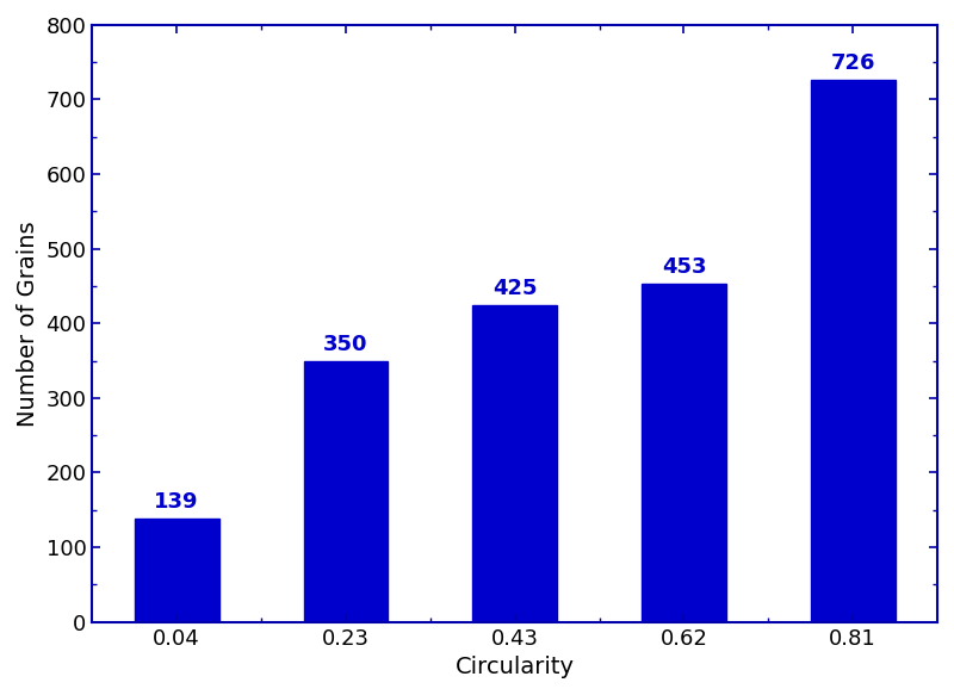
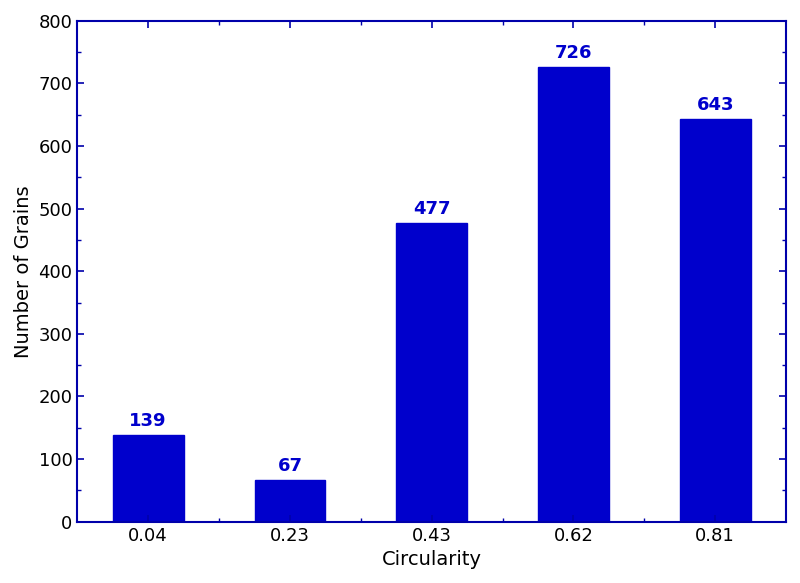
0.23: 350 -> 67
0.43: 425 -> 477
0.62: 453 -> 726
0.81: 726 -> 643
